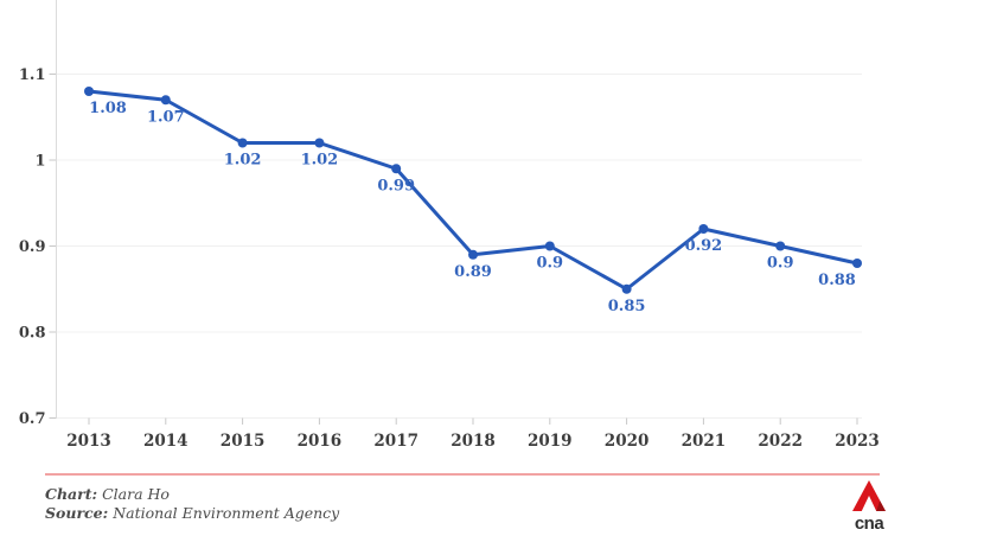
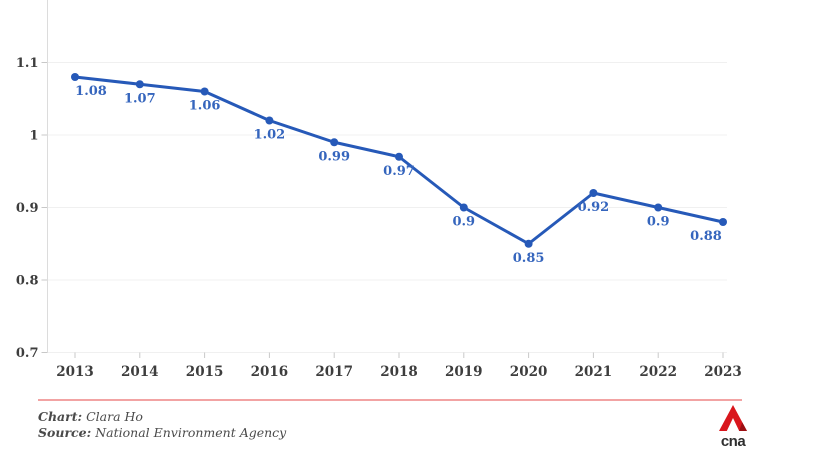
2015: 1.02 -> 1.06
2018: 0.89 -> 0.97
